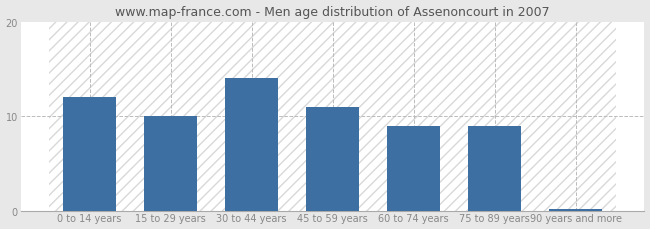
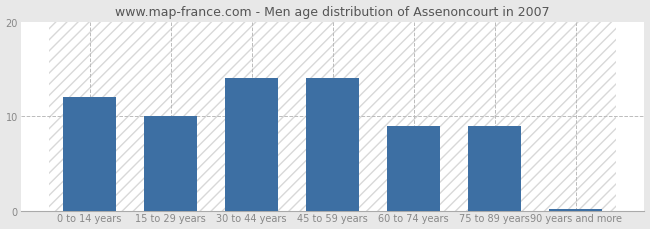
45 to 59 years: 11.0 -> 14.0
